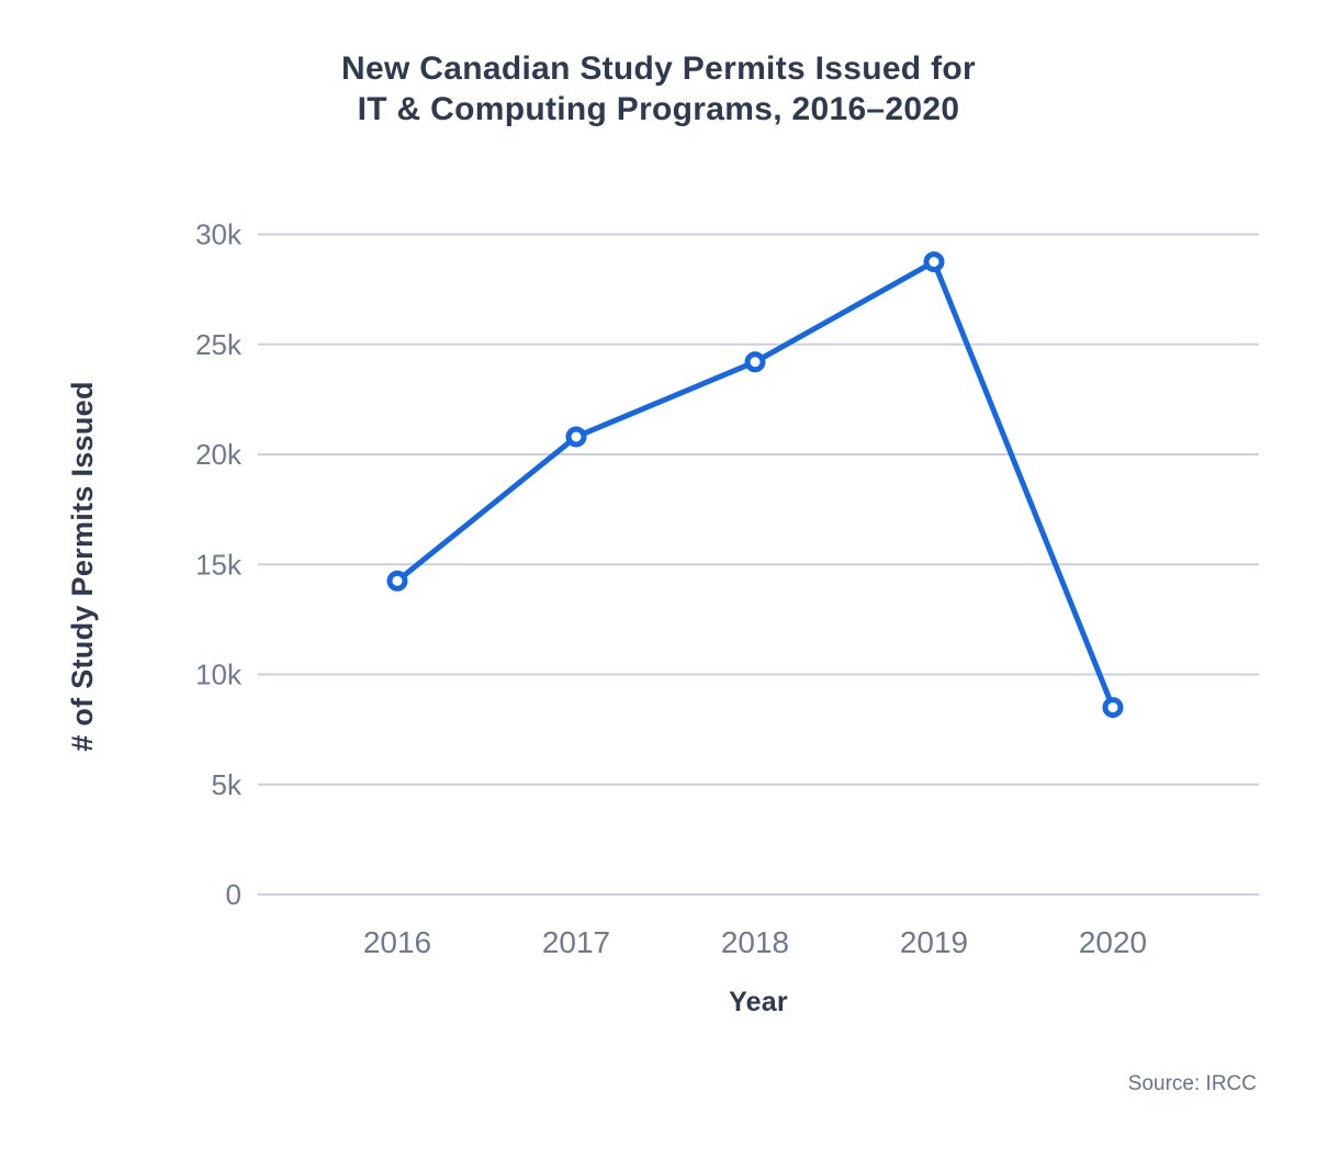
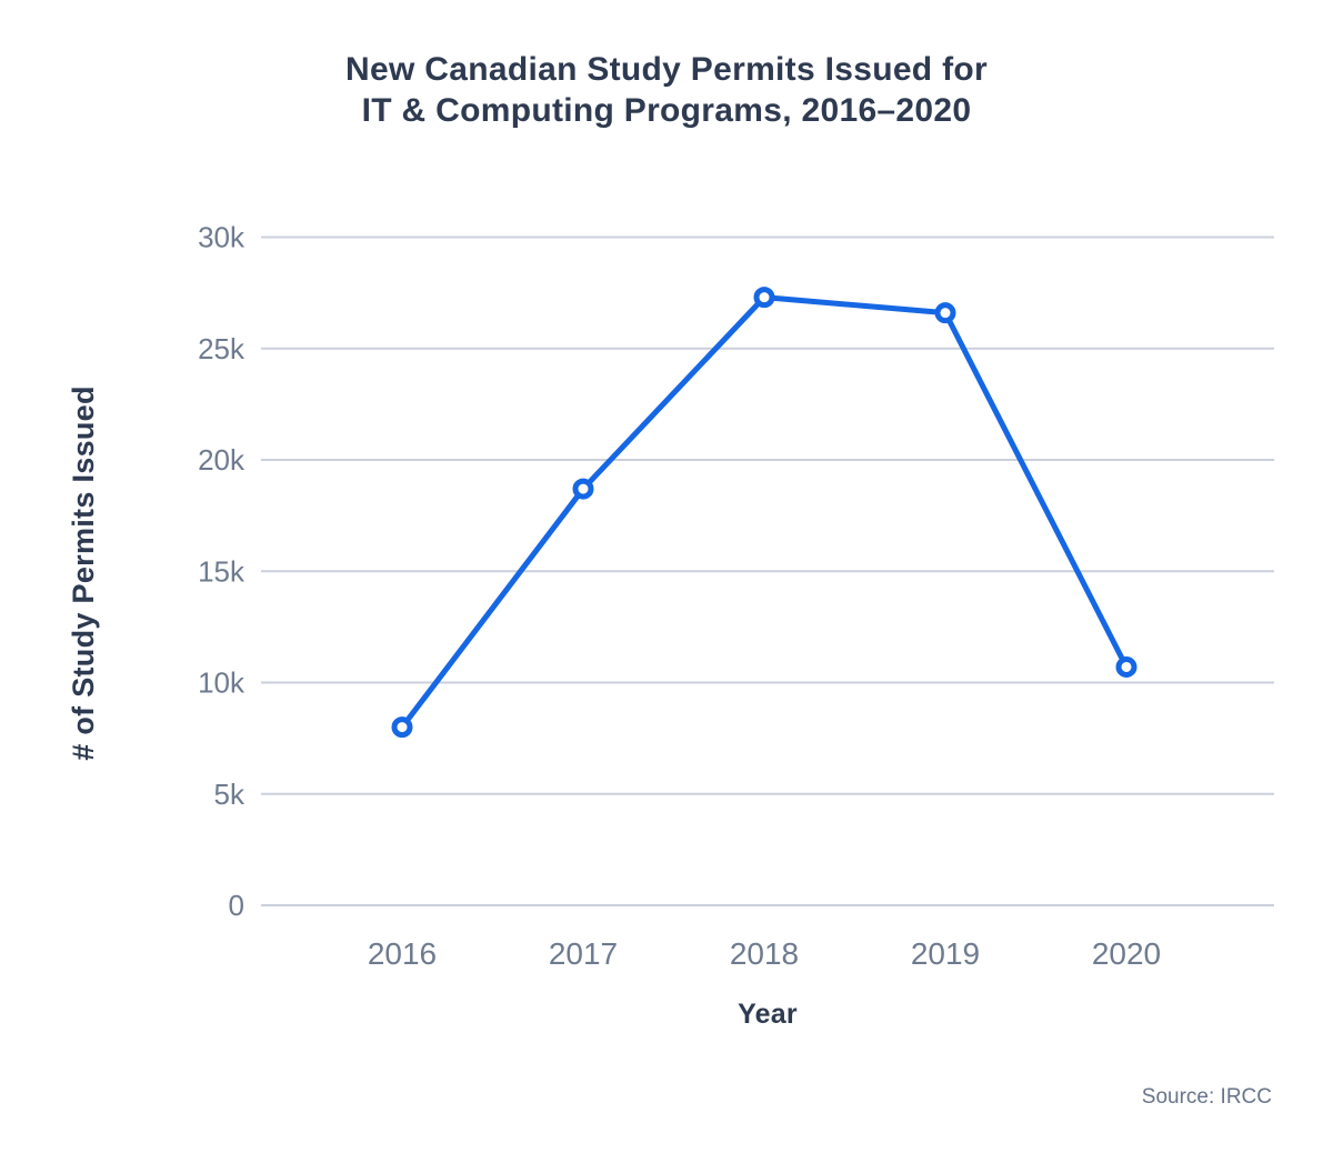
2016: 14.2k -> 8.0k
2017: 20.8k -> 18.7k
2018: 24.2k -> 27.3k
2019: 28.8k -> 26.6k
2020: 8.5k -> 10.7k
